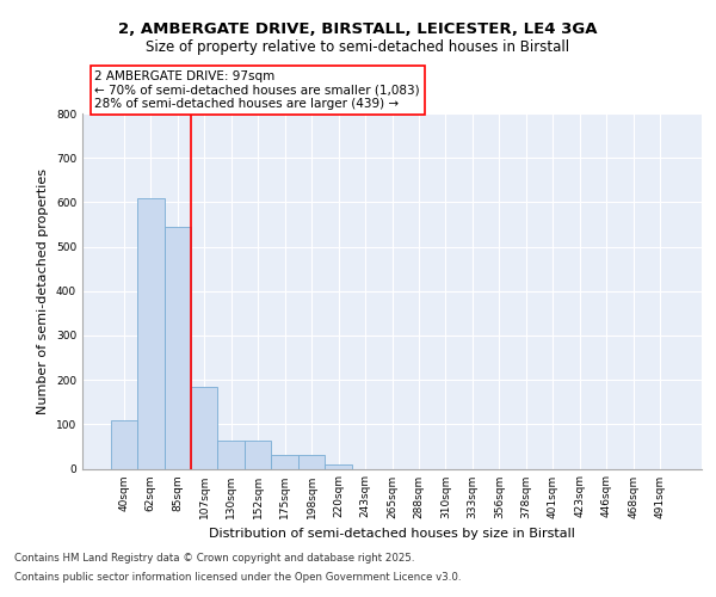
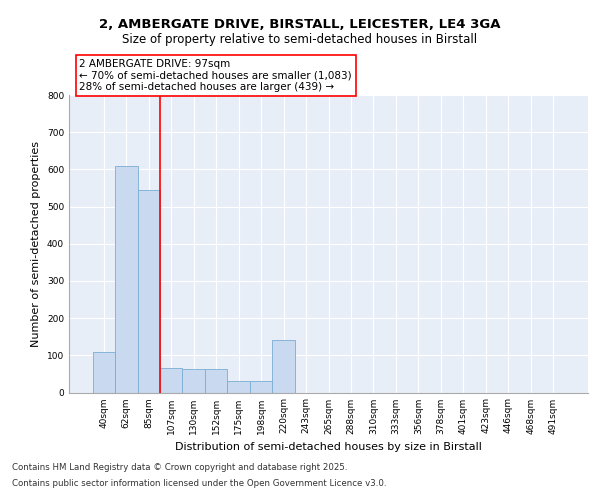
107sqm: 185 -> 65
220sqm: 10 -> 140
